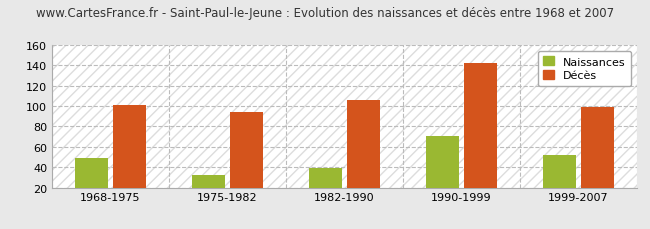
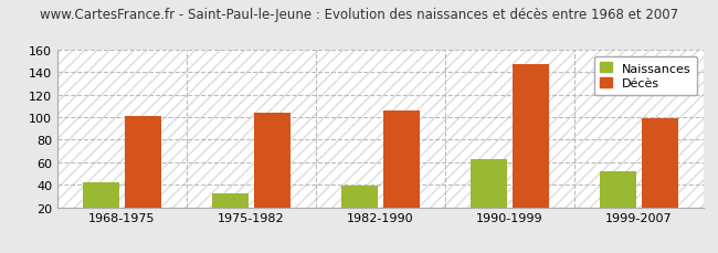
Naissances/1968-1975: 49 -> 42
Décès/1975-1982: 94 -> 104
Naissances/1990-1999: 71 -> 63
Décès/1990-1999: 142 -> 147
